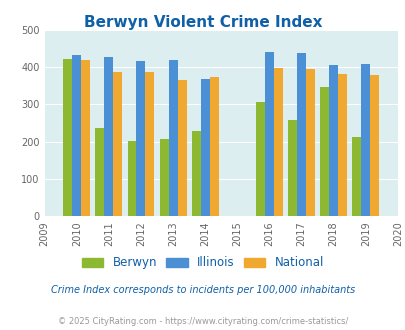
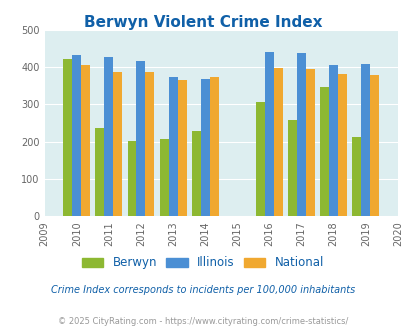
National/2010: 420 -> 405
Illinois/2013: 420 -> 372
